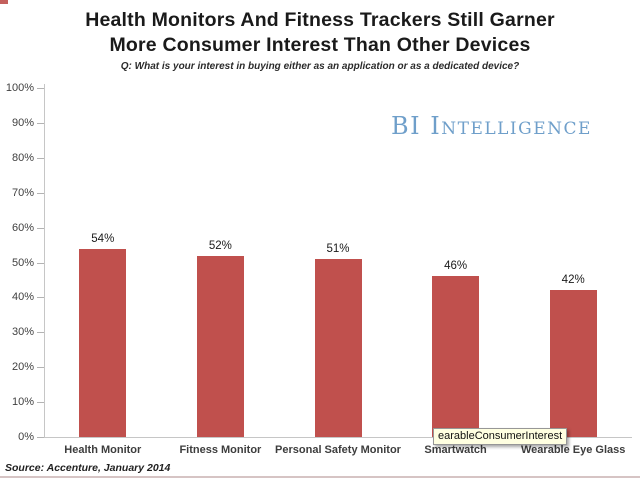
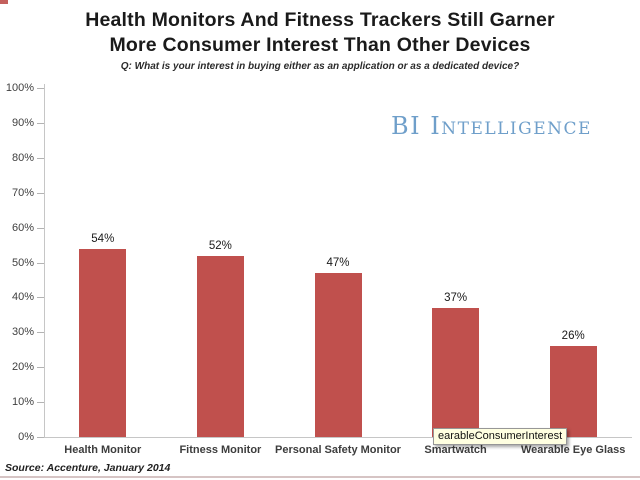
Personal Safety Monitor: 51% -> 47%
Smartwatch: 46% -> 37%
Wearable Eye Glass: 42% -> 26%
